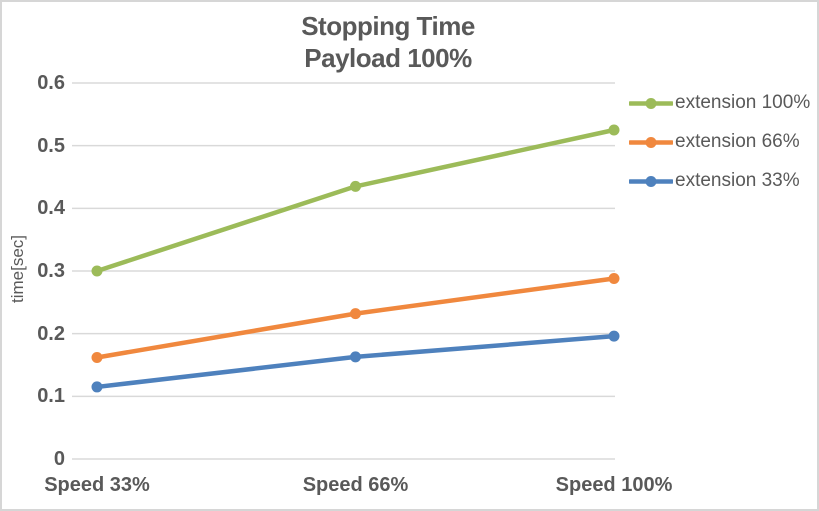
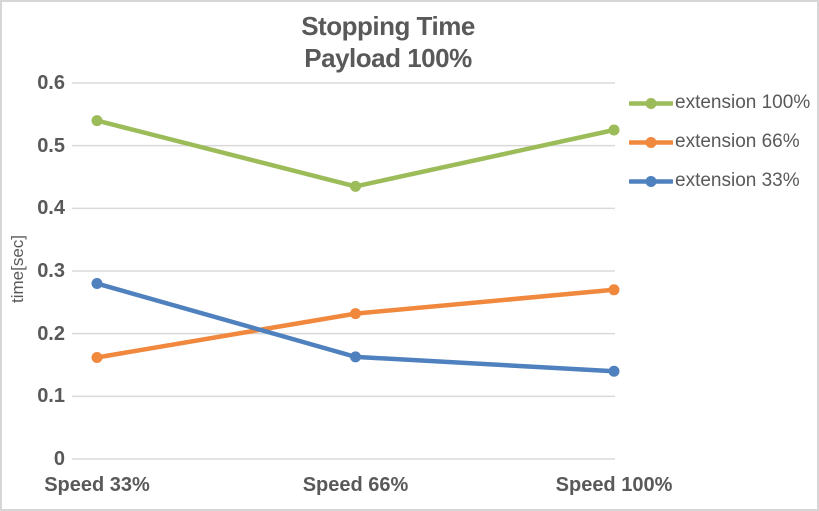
extension 100%/Speed 33%: 0.30 -> 0.54
extension 33%/Speed 33%: 0.12 -> 0.28
extension 66%/Speed 100%: 0.29 -> 0.27
extension 33%/Speed 100%: 0.20 -> 0.14
